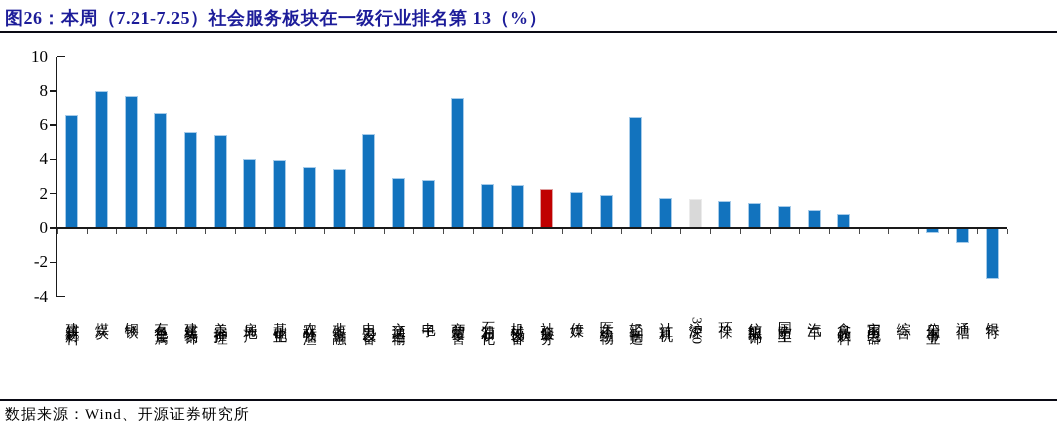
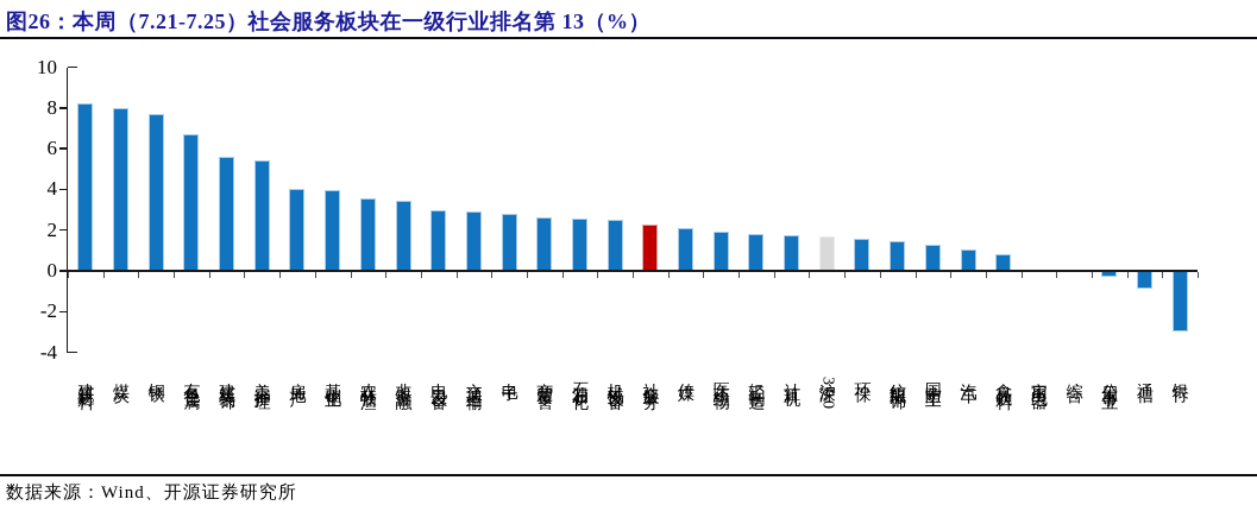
建筑材料: 6.6 -> 8.2
电力设备: 5.5 -> 3.0
商贸零售: 7.6 -> 2.6
轻工制造: 6.5 -> 1.8
